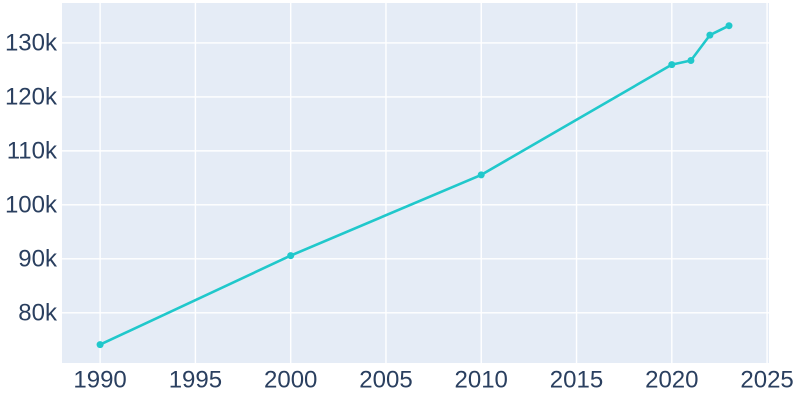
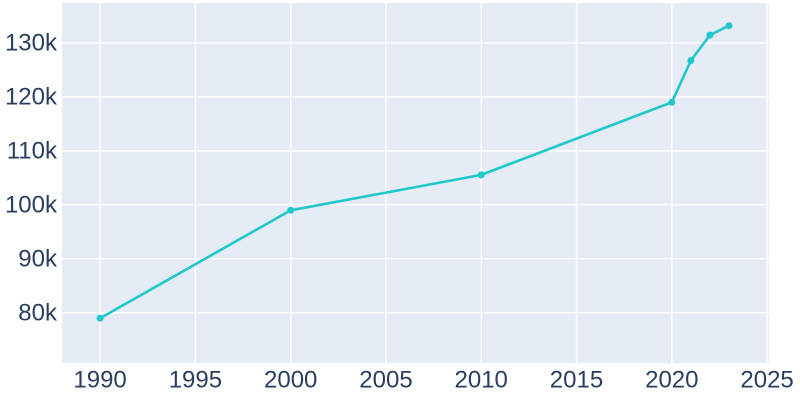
1990: 74k -> 79k
2000: 91k -> 99k
2020: 126k -> 119k
